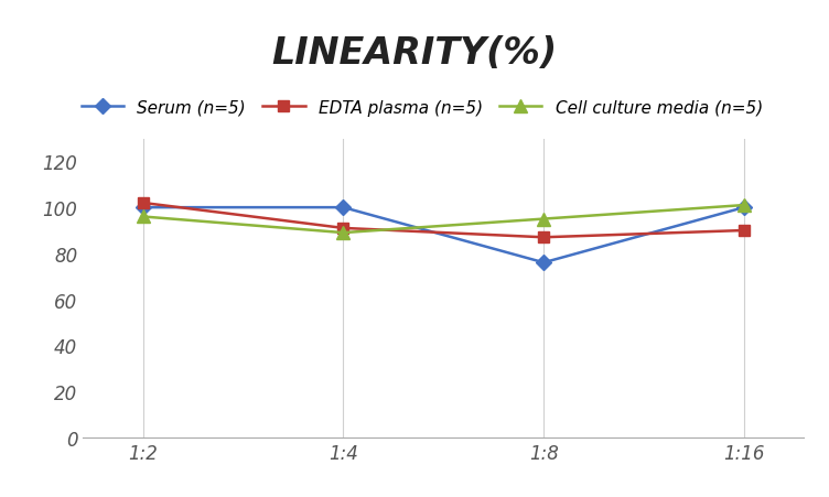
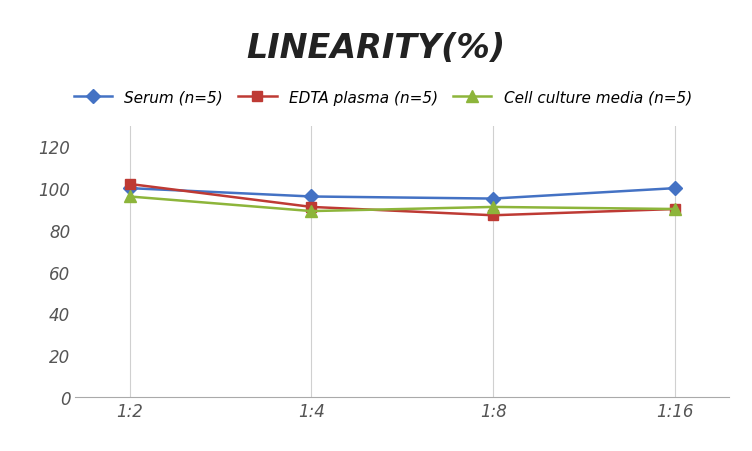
Serum (n=5)/1:4: 100 -> 96
Serum (n=5)/1:8: 76 -> 95
Cell culture media (n=5)/1:8: 95 -> 91
Cell culture media (n=5)/1:16: 101 -> 90
